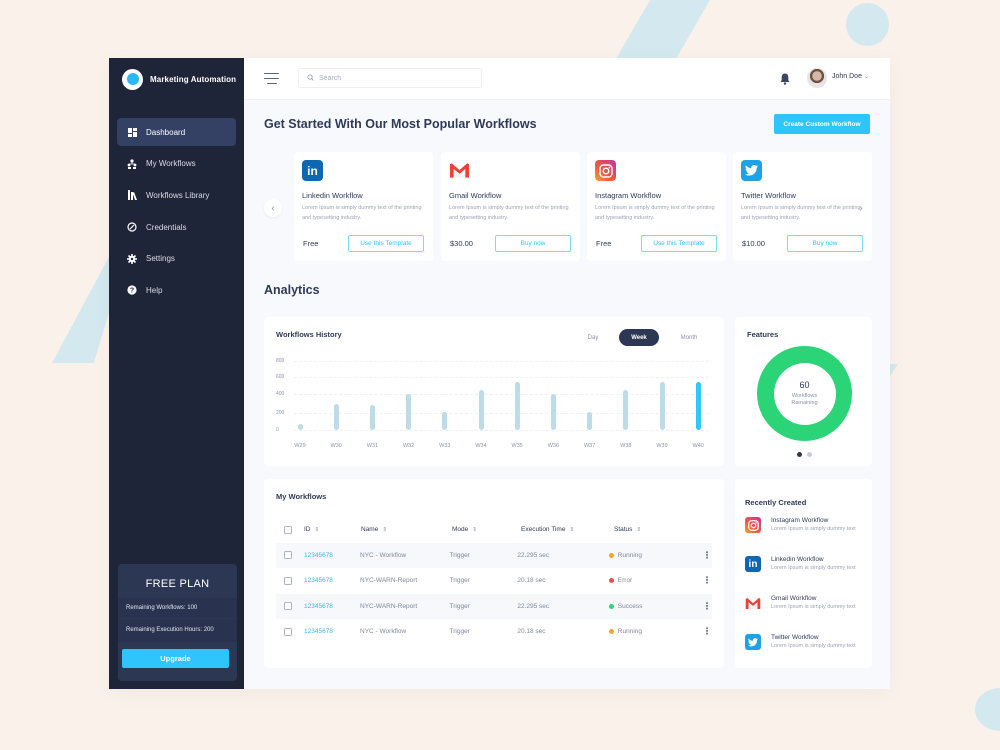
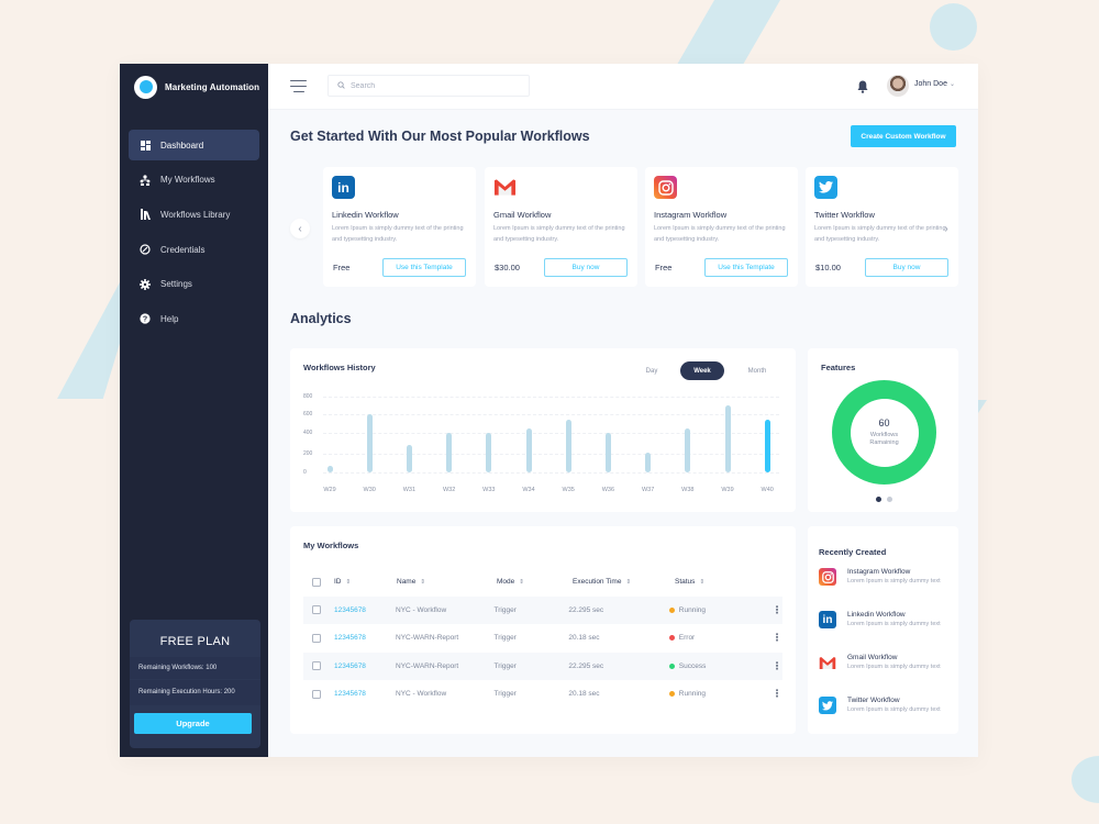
W30: 300 -> 600
W33: 200 -> 400
W39: 500 -> 700
